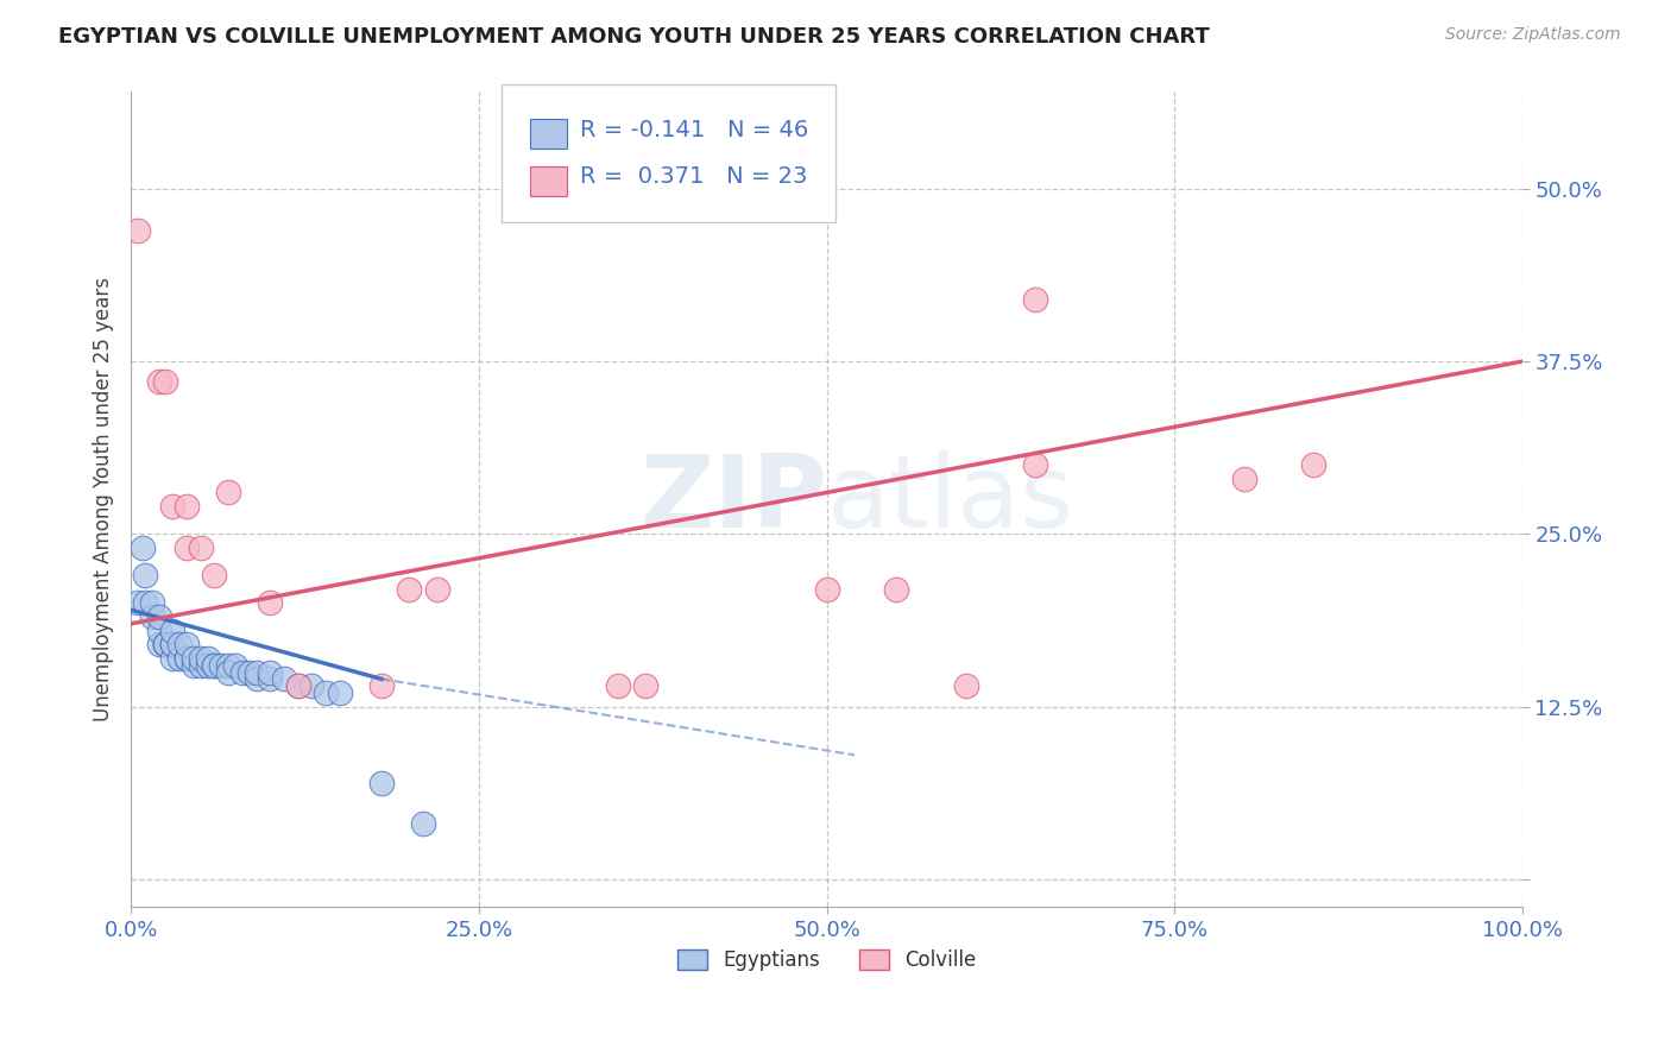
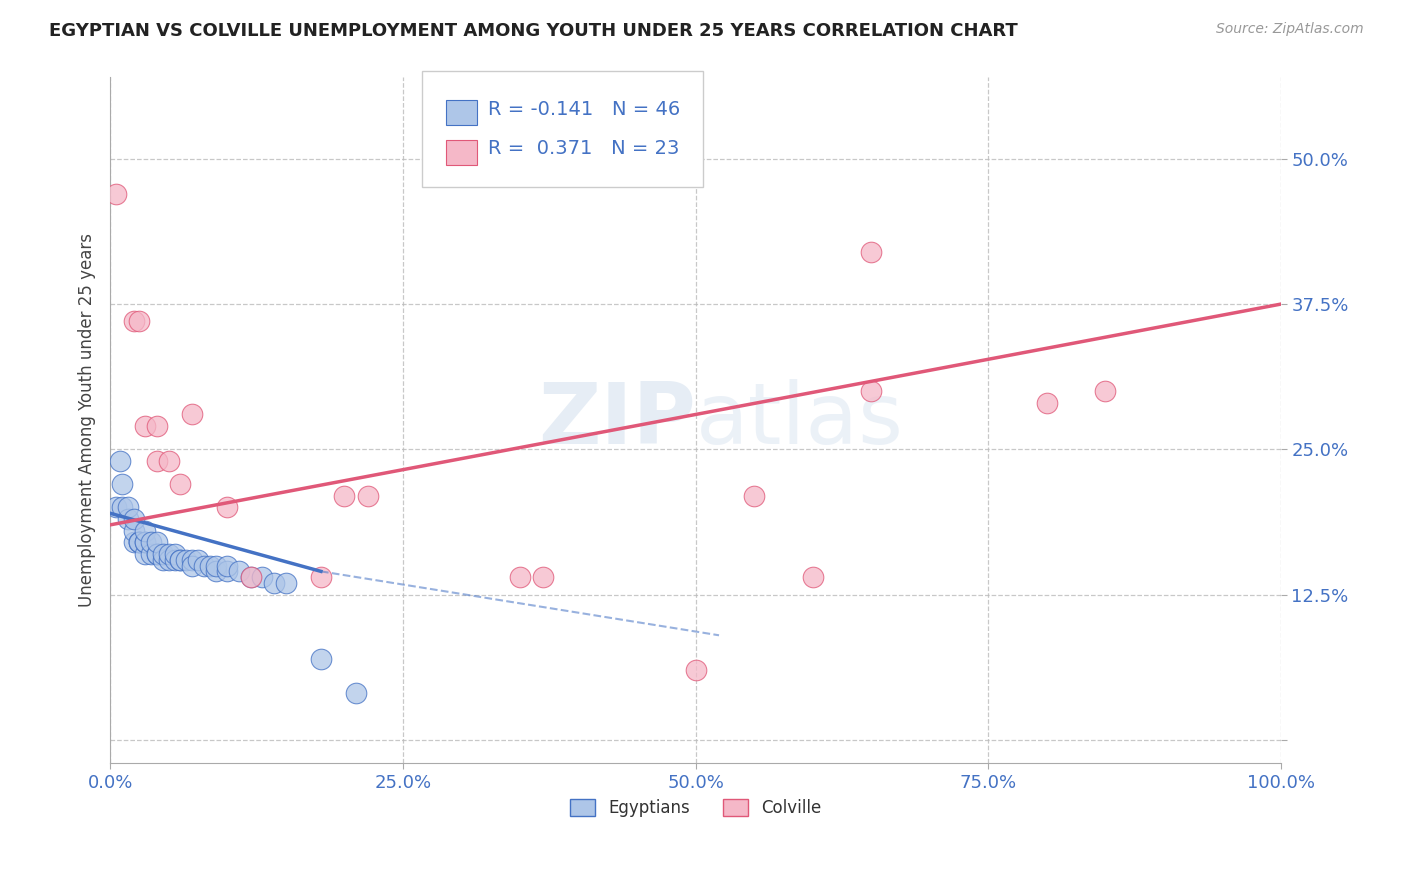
Colville/50.0%: 21% -> 6%
